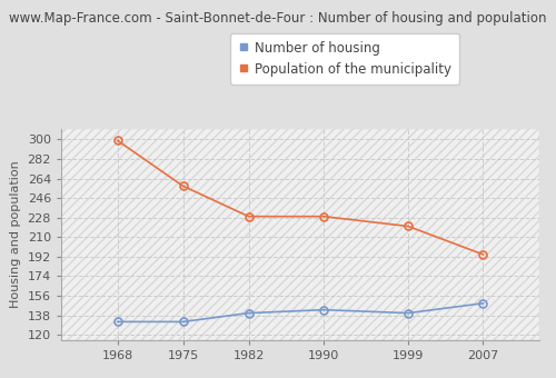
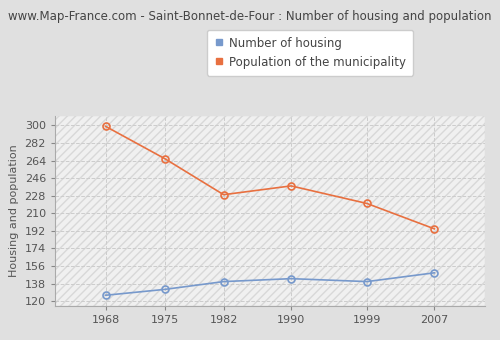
Number of housing/1968: 132 -> 126
Population of the municipality/1975: 257 -> 266
Population of the municipality/1990: 229 -> 238
